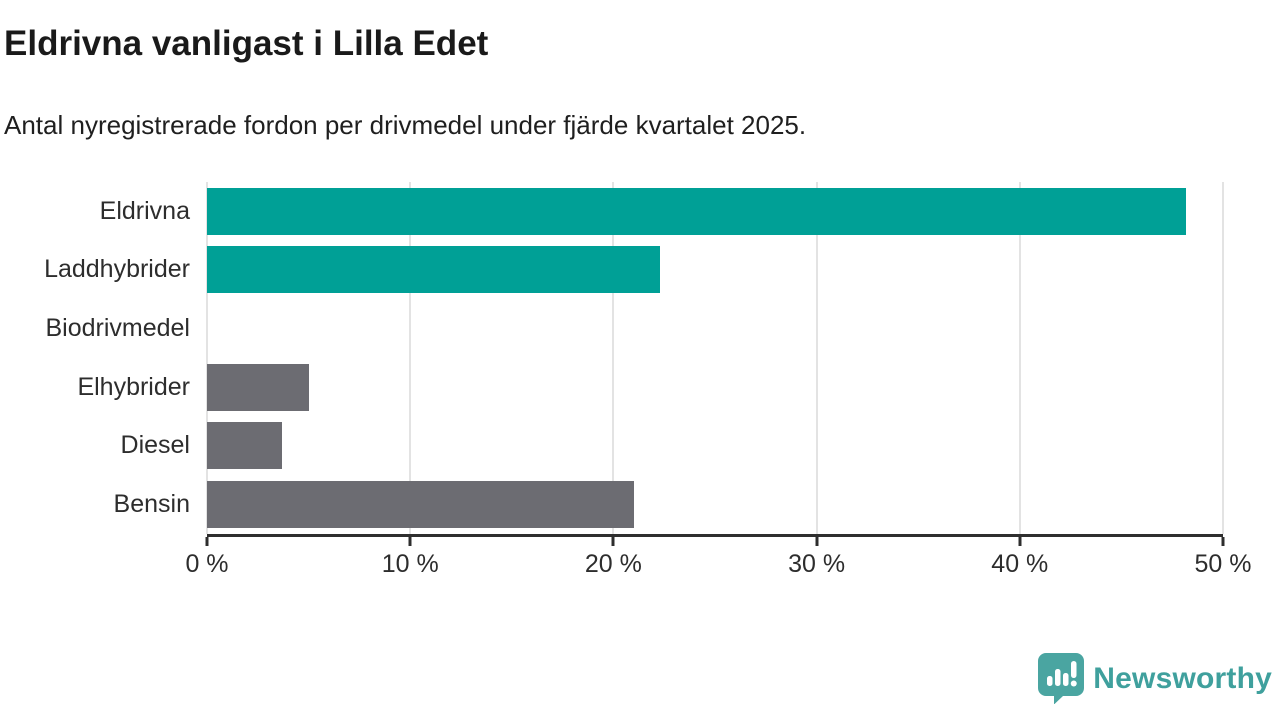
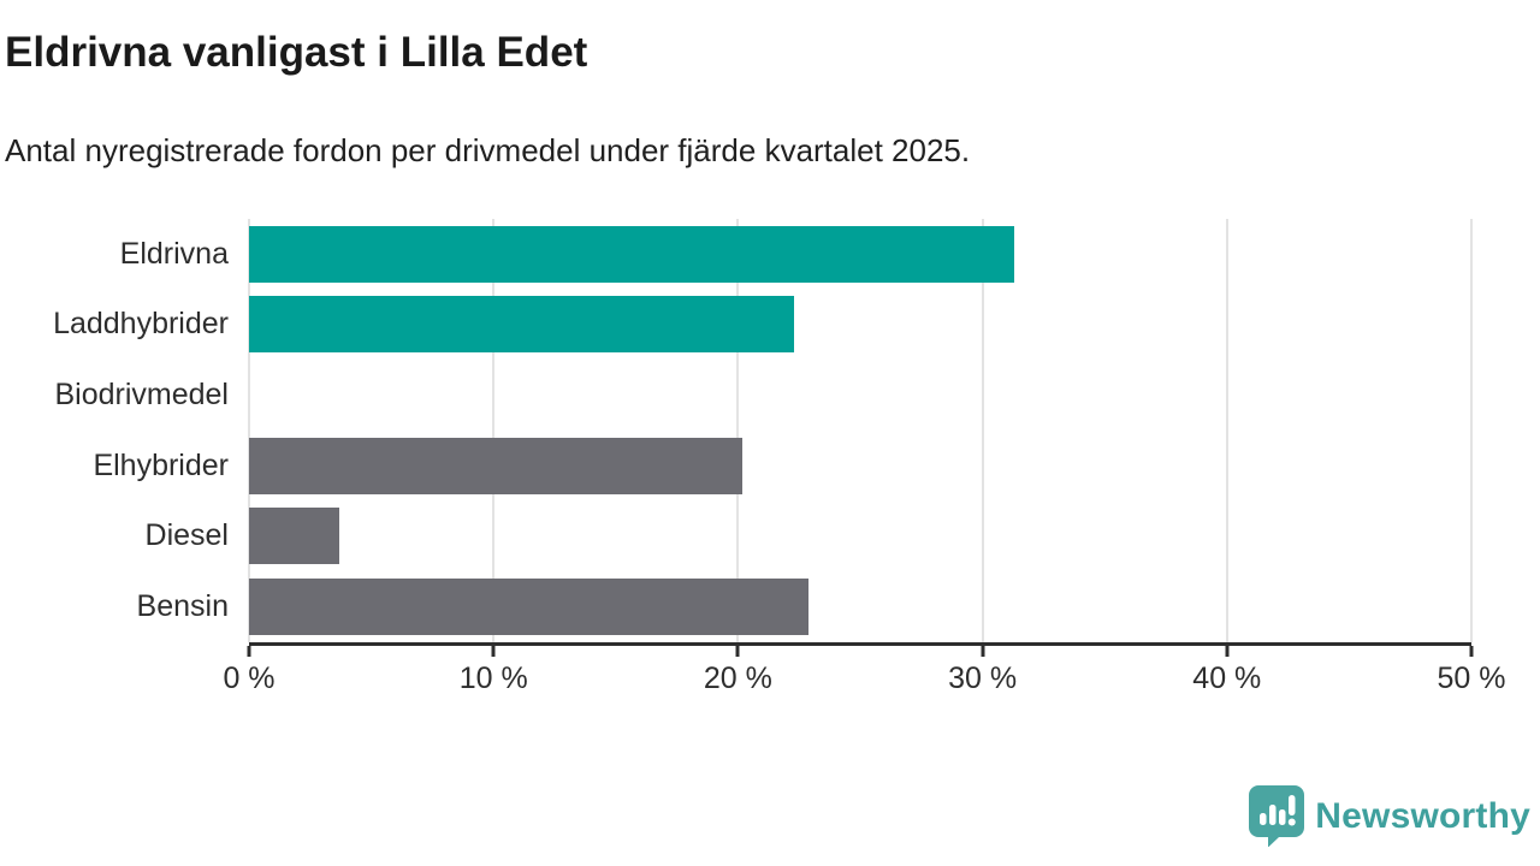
Eldrivna: 48.2% -> 31.3%
Elhybrider: 5.0% -> 20.2%
Bensin: 21.0% -> 22.9%
